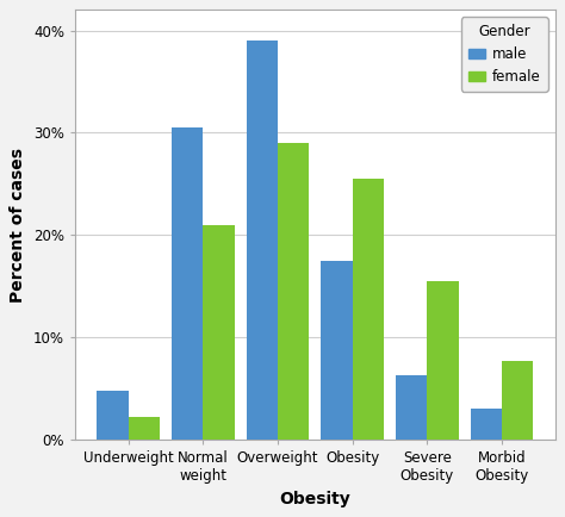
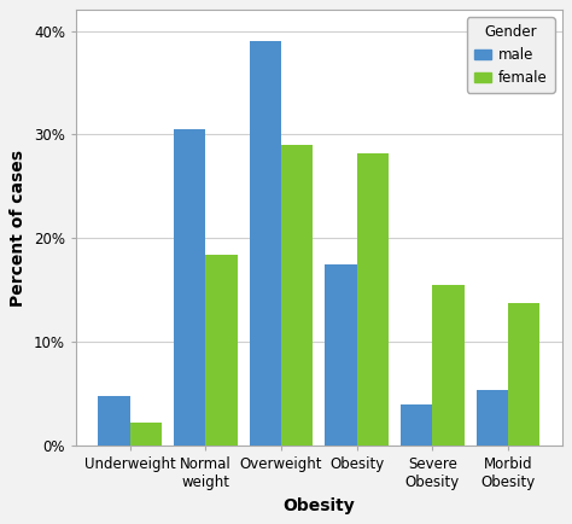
female/Normal weight: 21.0% -> 18.4%
female/Obesity: 25.5% -> 28.2%
male/Severe Obesity: 6.3% -> 4.0%
male/Morbid Obesity: 3.0% -> 5.4%
female/Morbid Obesity: 7.7% -> 13.8%
